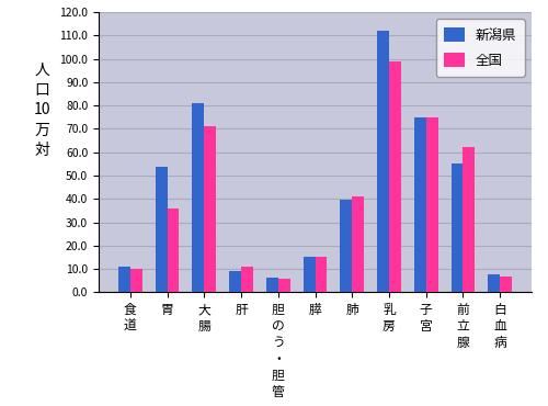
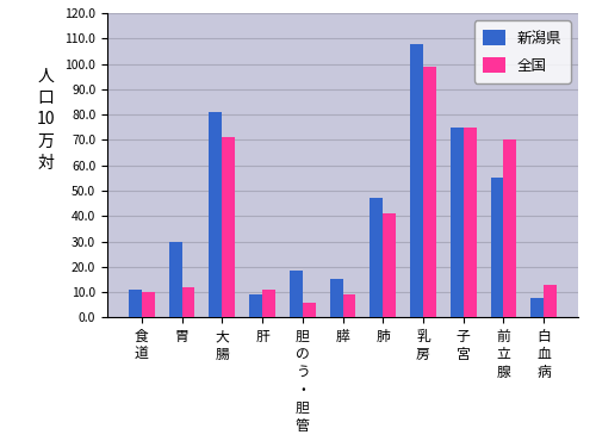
新潟県/胃: 54.0 -> 30.0
全国/胃: 36 -> 12
新潟県/胆 の う ・ 胆 管: 6.5 -> 18.5
全国/膵: 15 -> 9
新潟県/肺: 39.5 -> 47.0
新潟県/乳 房: 112.0 -> 108.0
全国/前 立 腺: 62 -> 70
全国/白 血 病: 7 -> 13
